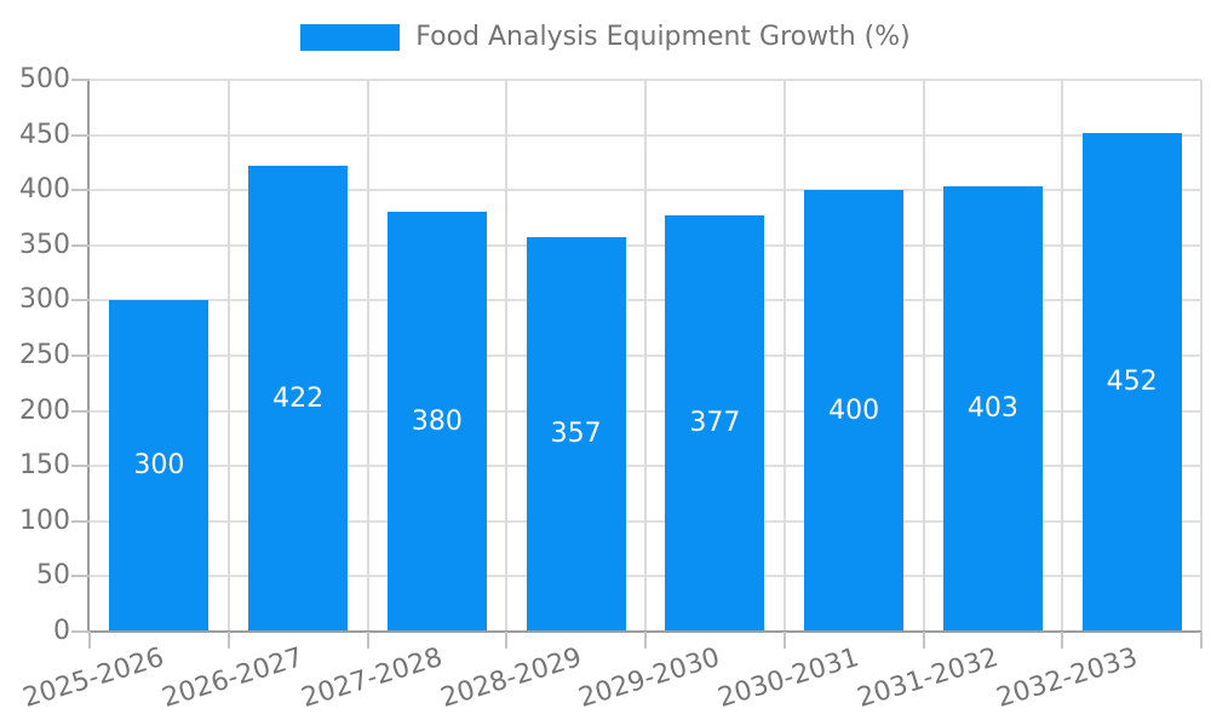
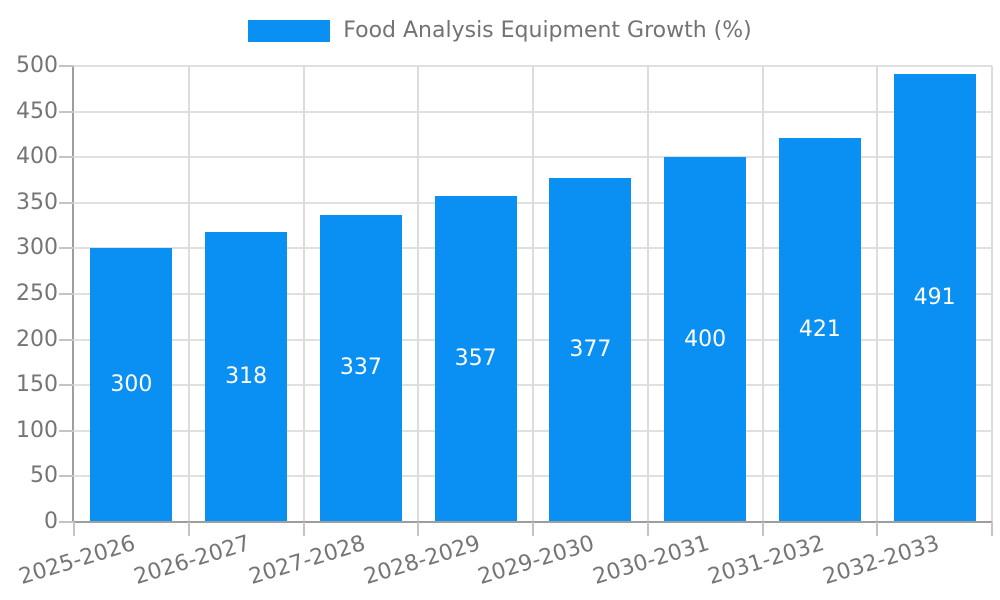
2026-2027: 422 -> 318
2027-2028: 380 -> 337
2031-2032: 403 -> 421
2032-2033: 452 -> 491
